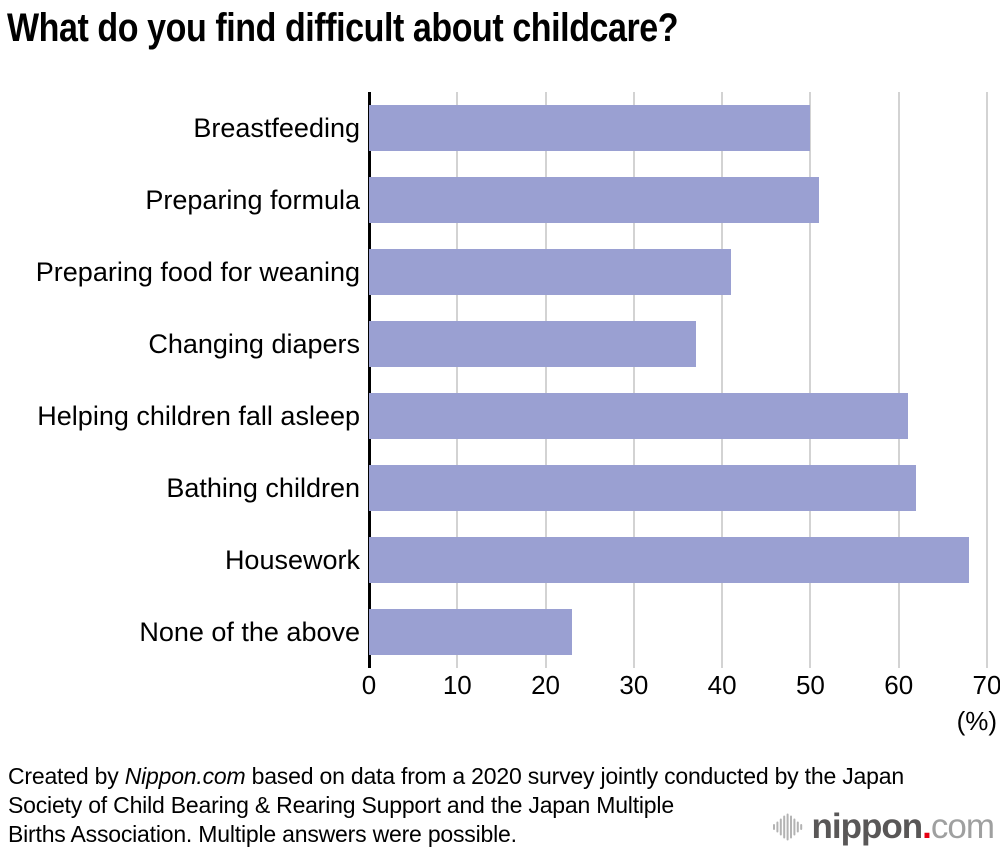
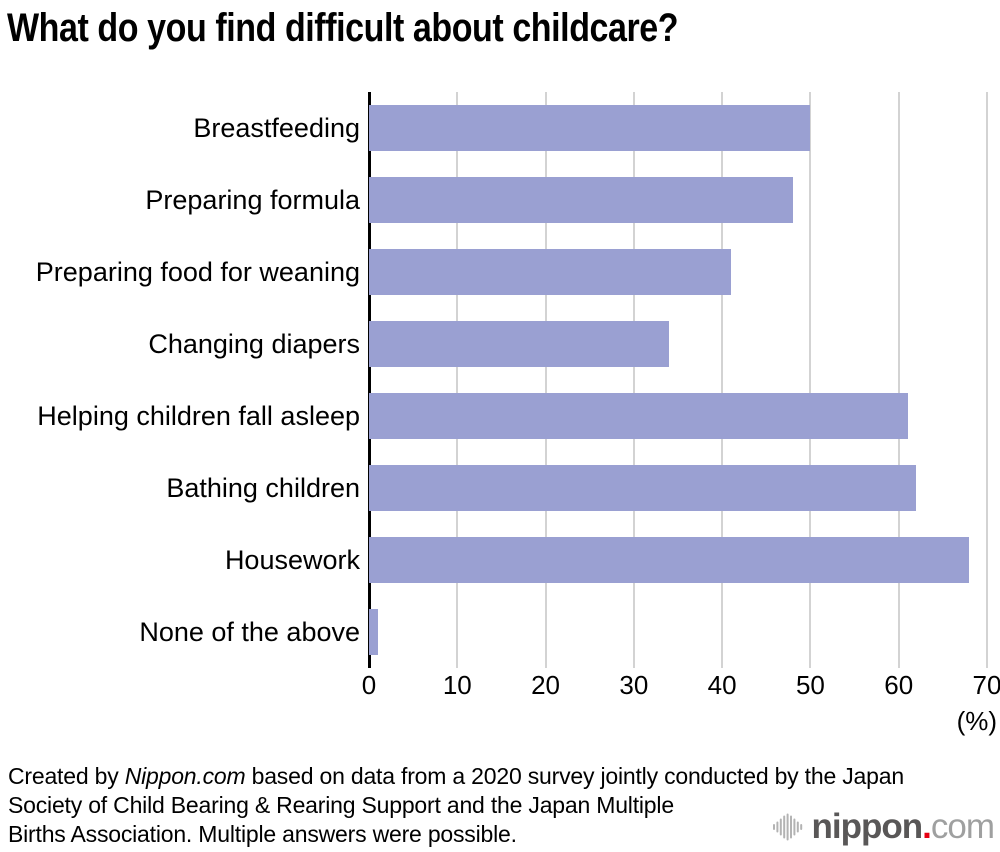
Preparing formula: 51 -> 48
Changing diapers: 37 -> 34
None of the above: 23 -> 1
